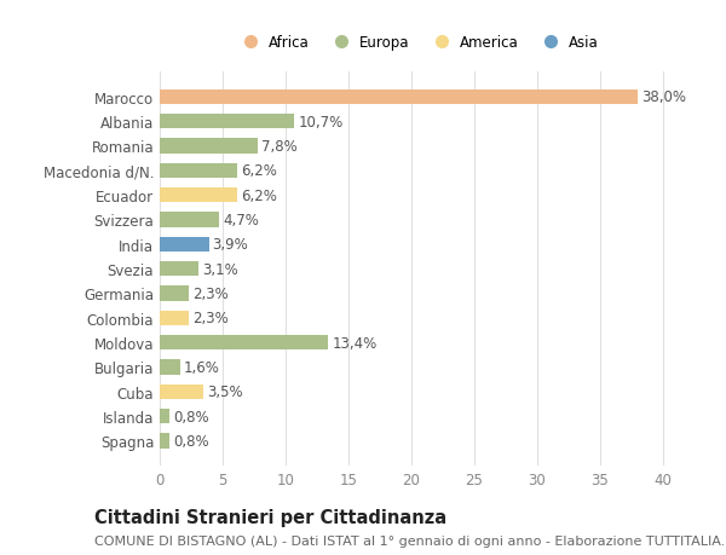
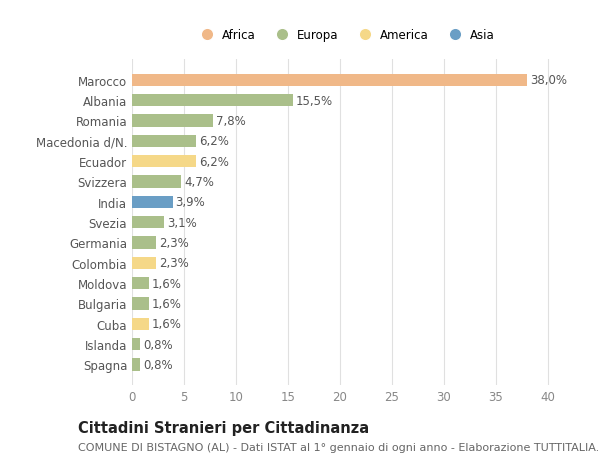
Albania: 10,7% -> 15,5%
Moldova: 13,4% -> 1,6%
Cuba: 3,5% -> 1,6%
